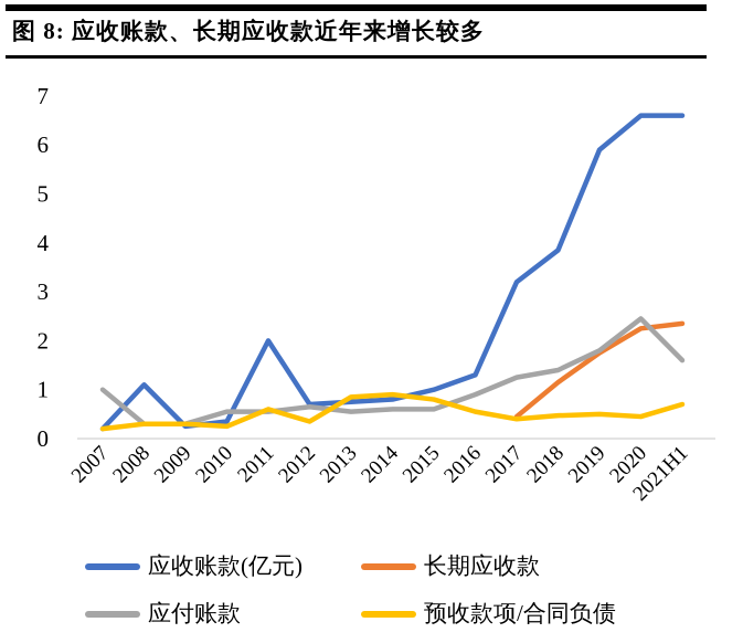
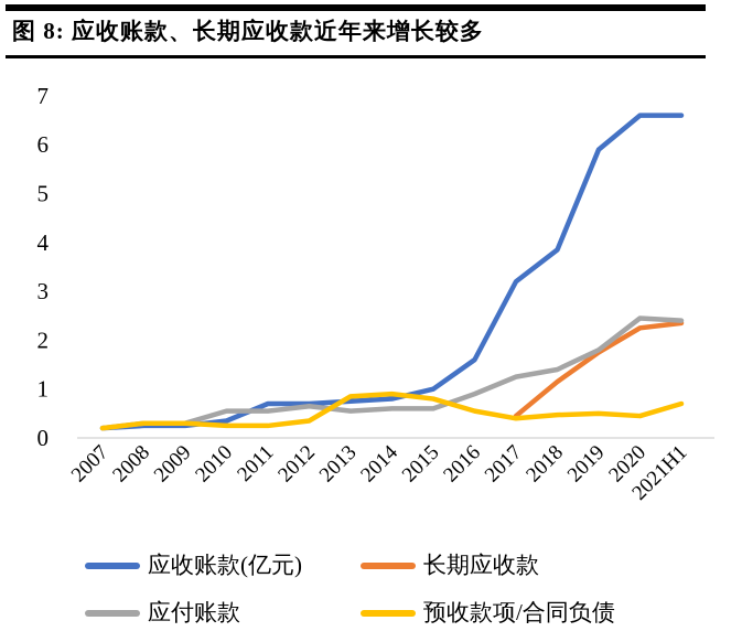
应付账款/2007: 1.0 -> 0.2
应收账款(亿元)/2008: 1.1 -> 0.2
应收账款(亿元)/2011: 2.0 -> 0.7
预收款项/合同负债/2011: 0.6 -> 0.2
应收账款(亿元)/2016: 1.3 -> 1.6
应付账款/2021H1: 1.6 -> 2.4
